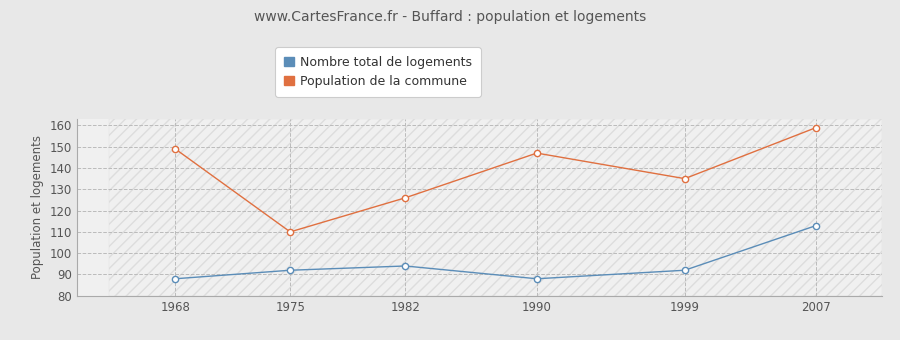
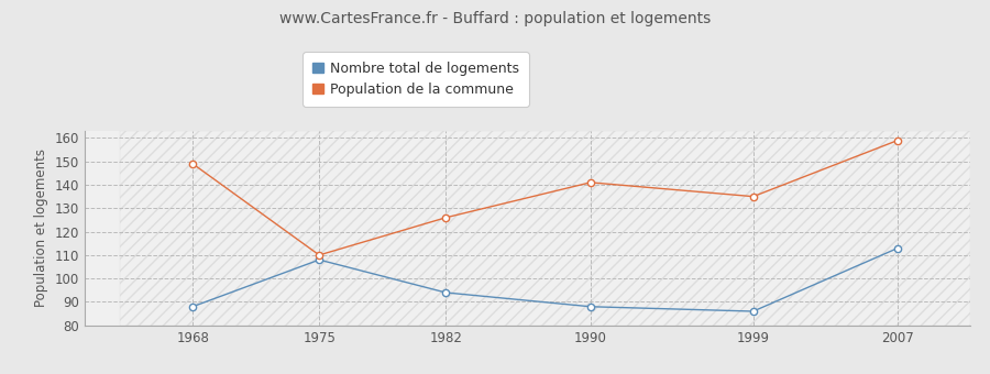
Nombre total de logements/1975: 92 -> 108
Population de la commune/1990: 147 -> 141
Nombre total de logements/1999: 92 -> 86
